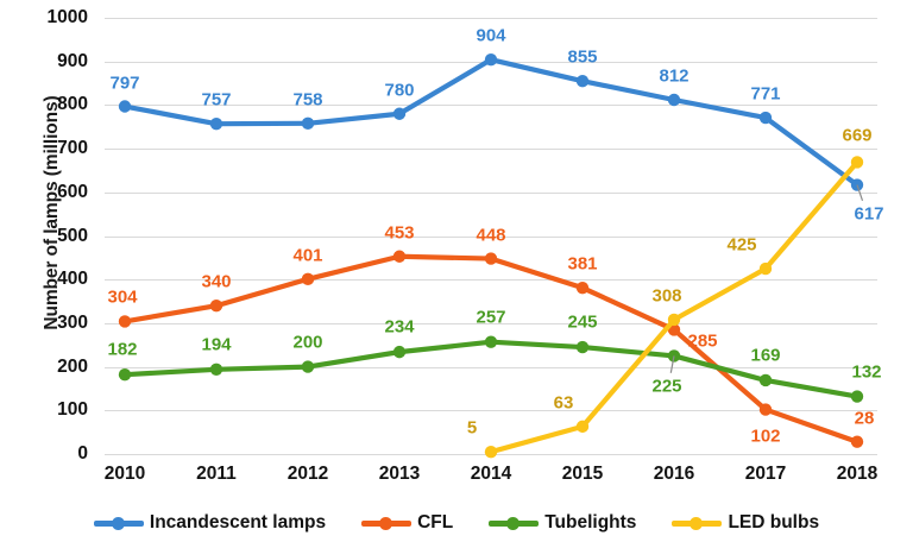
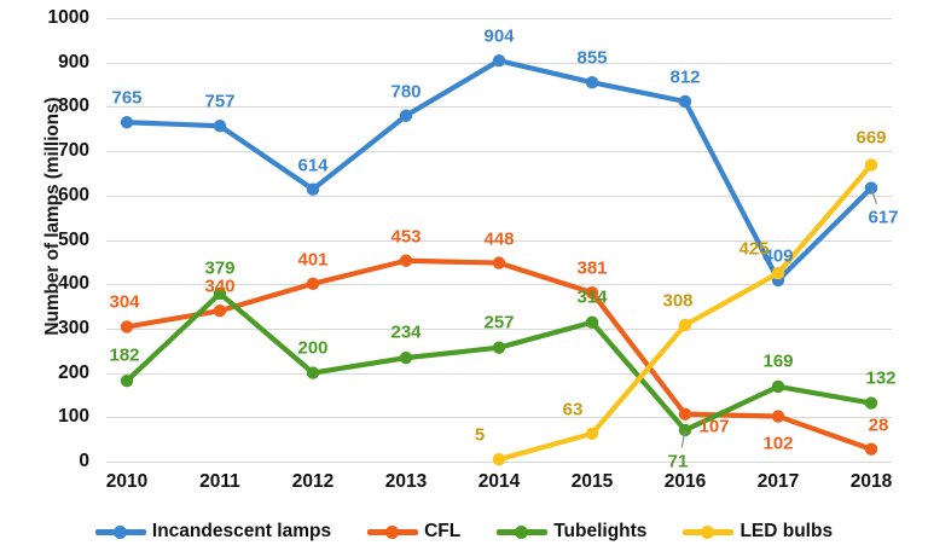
Incandescent lamps/2010: 797 -> 765
Tubelights/2011: 194 -> 379
Incandescent lamps/2012: 758 -> 614
Tubelights/2015: 245 -> 314
CFL/2016: 285 -> 107
Tubelights/2016: 225 -> 71
Incandescent lamps/2017: 771 -> 409
